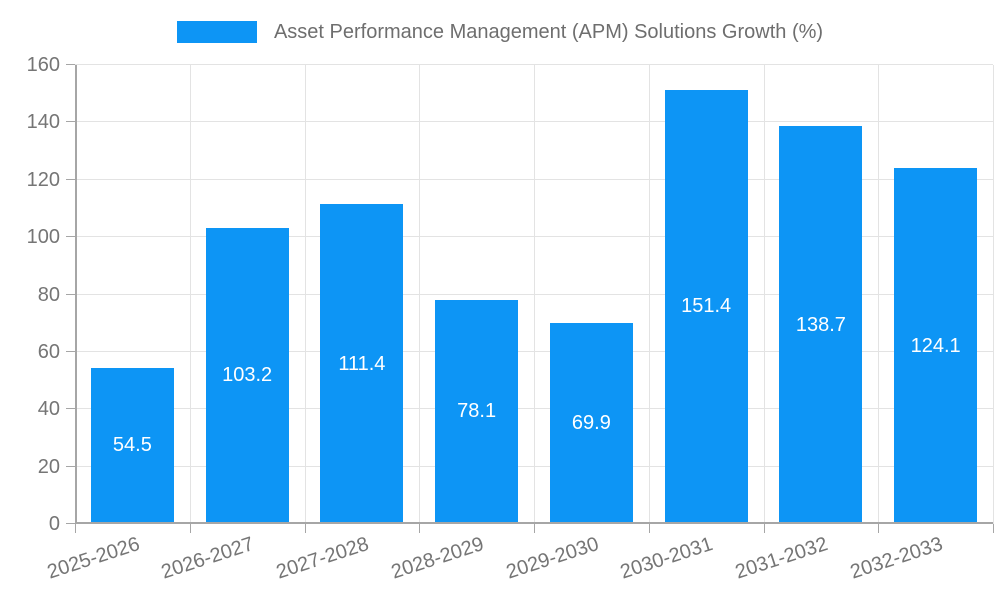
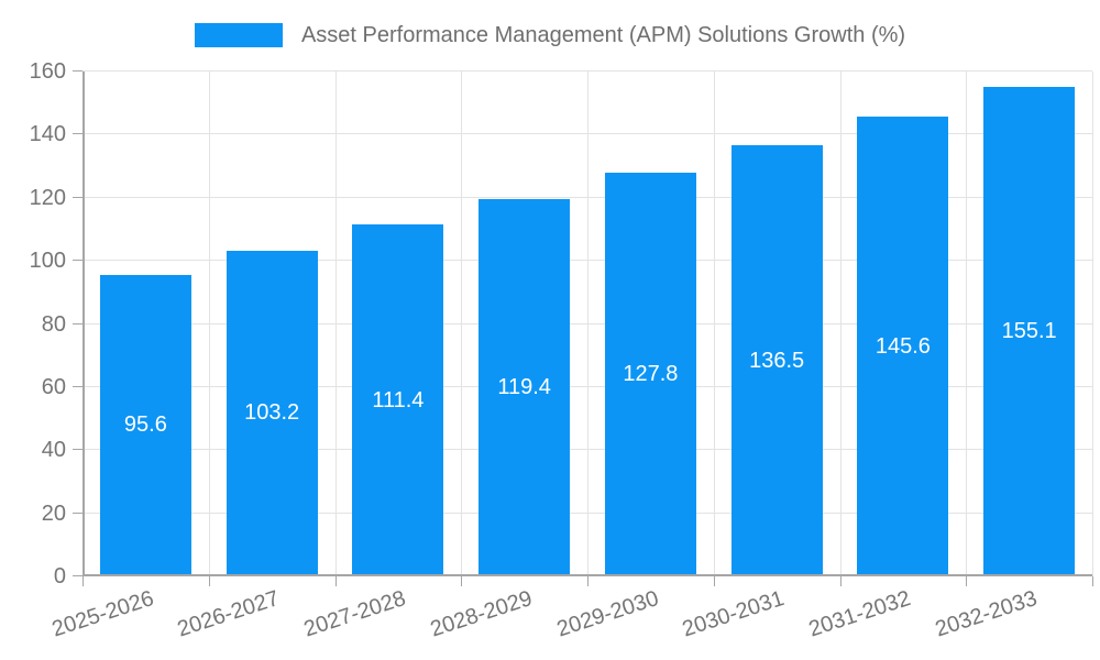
2025-2026: 54.5 -> 95.6
2028-2029: 78.1 -> 119.4
2029-2030: 69.9 -> 127.8
2030-2031: 151.4 -> 136.5
2031-2032: 138.7 -> 145.6
2032-2033: 124.1 -> 155.1
